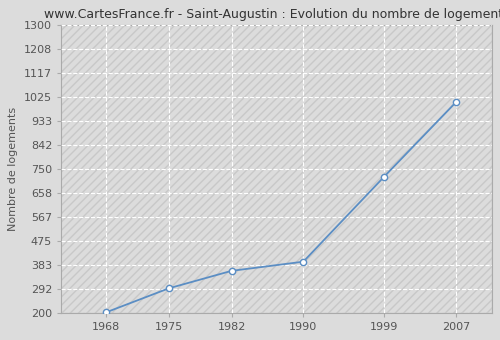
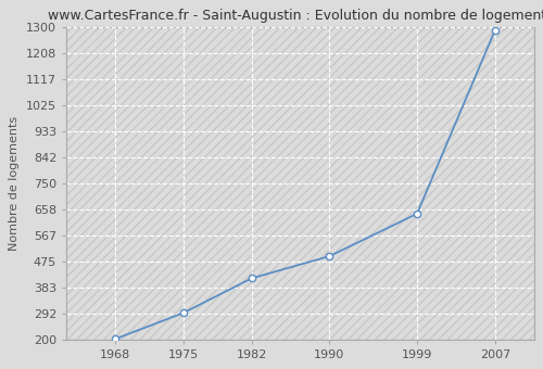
1982: 360 -> 415
1990: 395 -> 493
1999: 720 -> 643
2007: 1005 -> 1290
